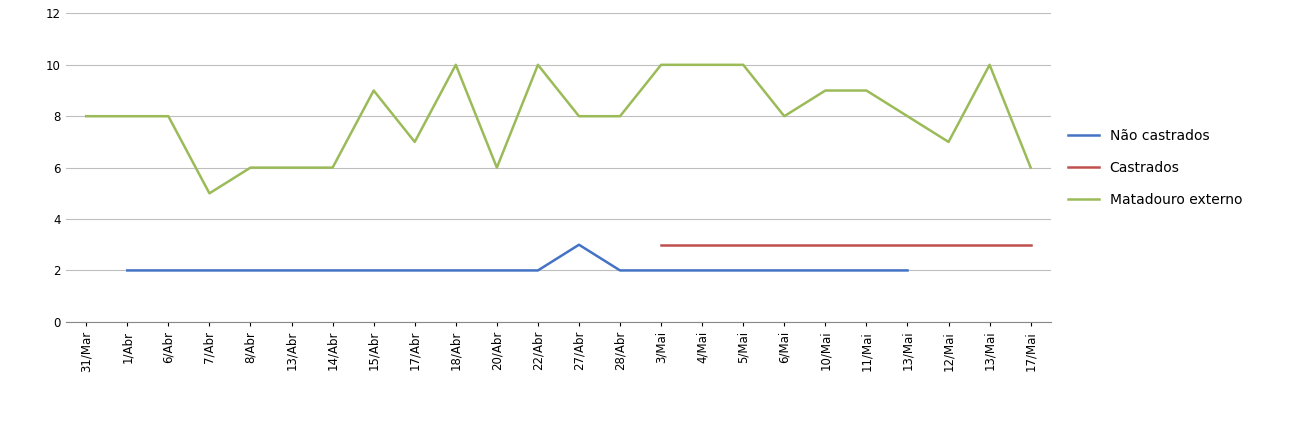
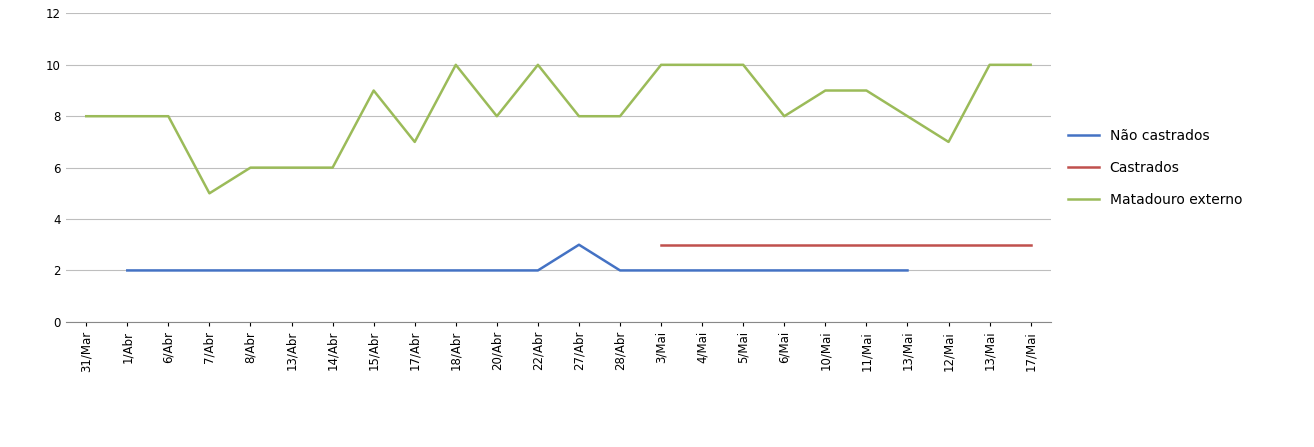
Matadouro externo/20/Abr: 6 -> 8
Matadouro externo/17/Mai: 6 -> 10
